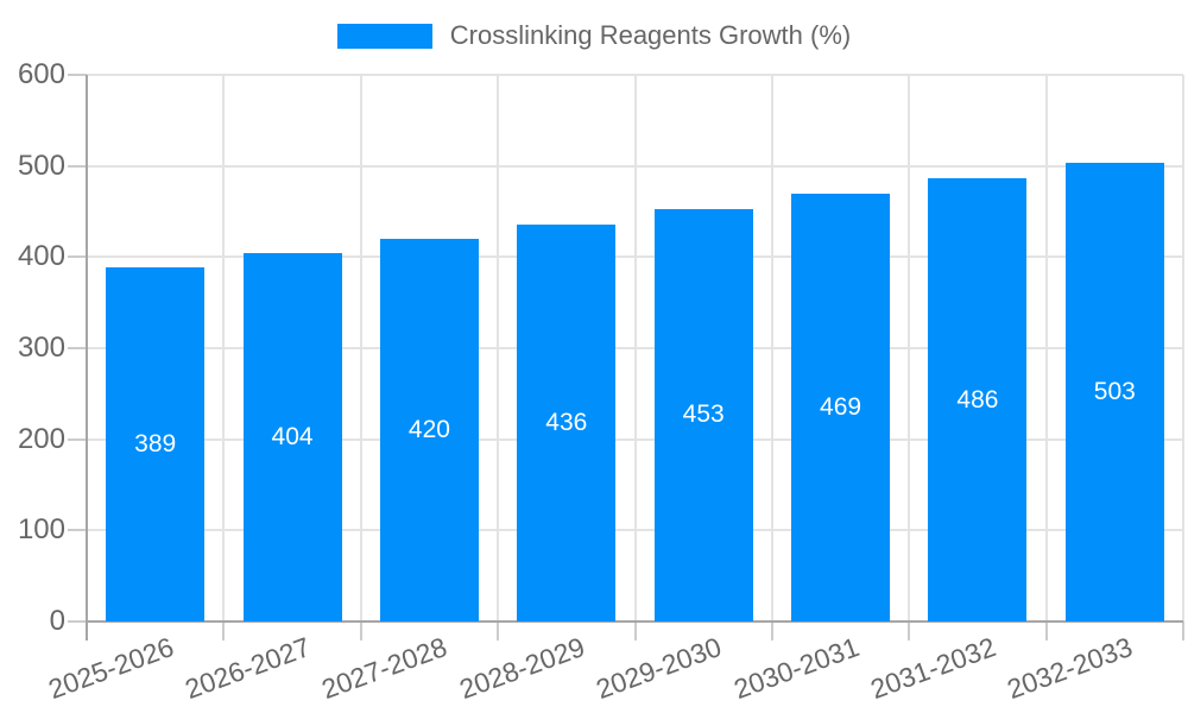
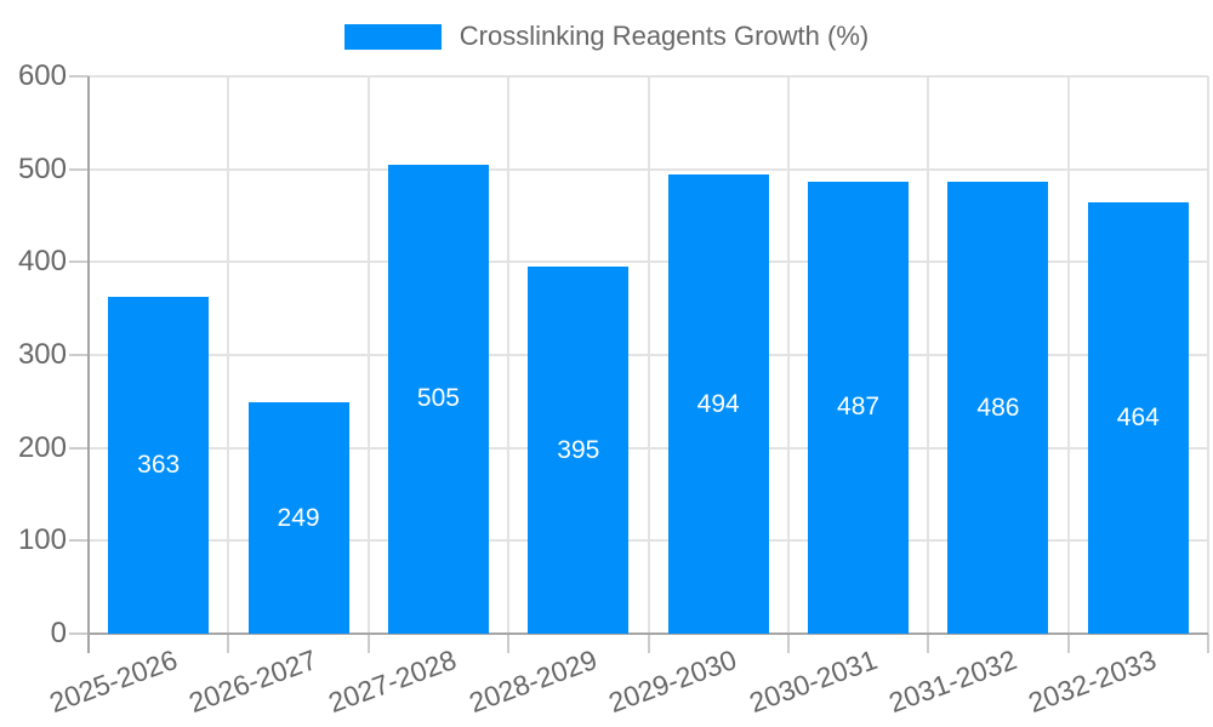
2025-2026: 389 -> 363
2026-2027: 404 -> 249
2027-2028: 420 -> 505
2028-2029: 436 -> 395
2029-2030: 453 -> 494
2030-2031: 469 -> 487
2032-2033: 503 -> 464
